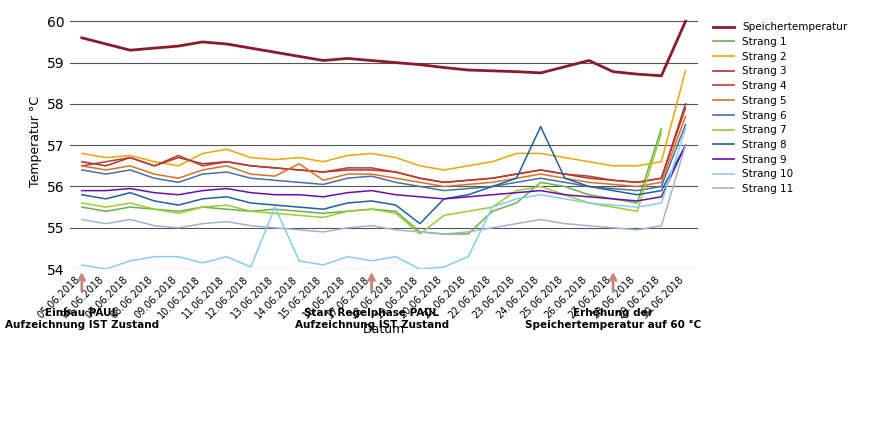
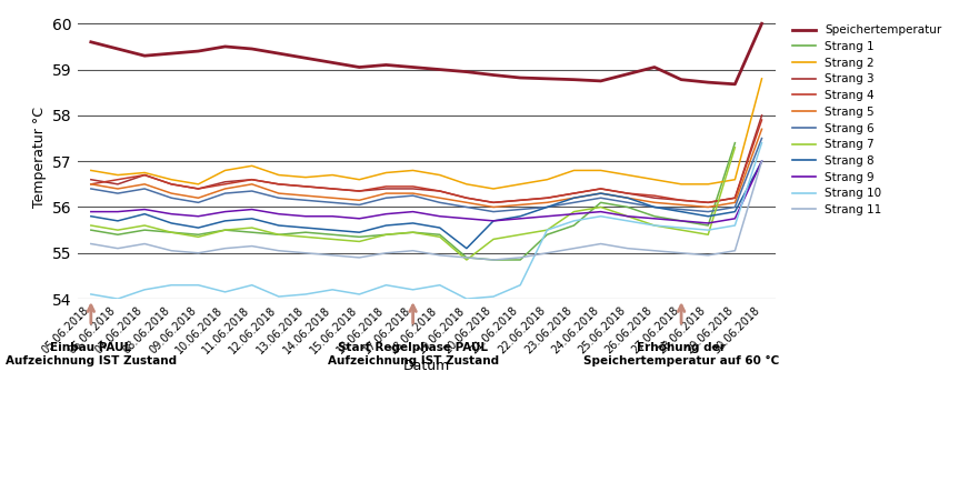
Strang 3/09.06.2018: 56.70 -> 56.40
Strang 4/09.06.2018: 56.75 -> 56.40
Strang 10/13.06.2018: 55.50 -> 54.10
Strang 5/14.06.2018: 56.55 -> 56.20
Strang 8/24.06.2018: 57.45 -> 56.30
